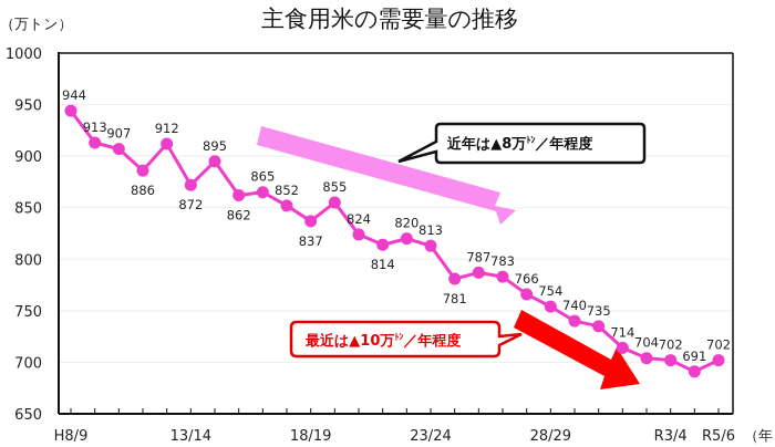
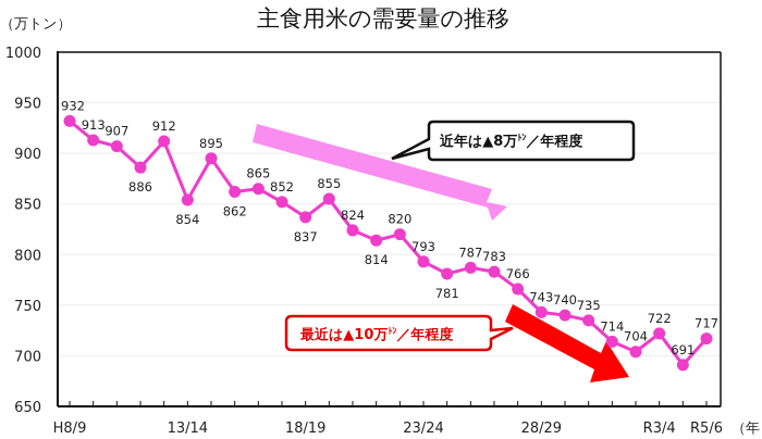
H8/9: 944 -> 932
13/14: 872 -> 854
23/24: 813 -> 793
28/29: 754 -> 743
R3/4: 702 -> 722
R5/6: 702 -> 717
